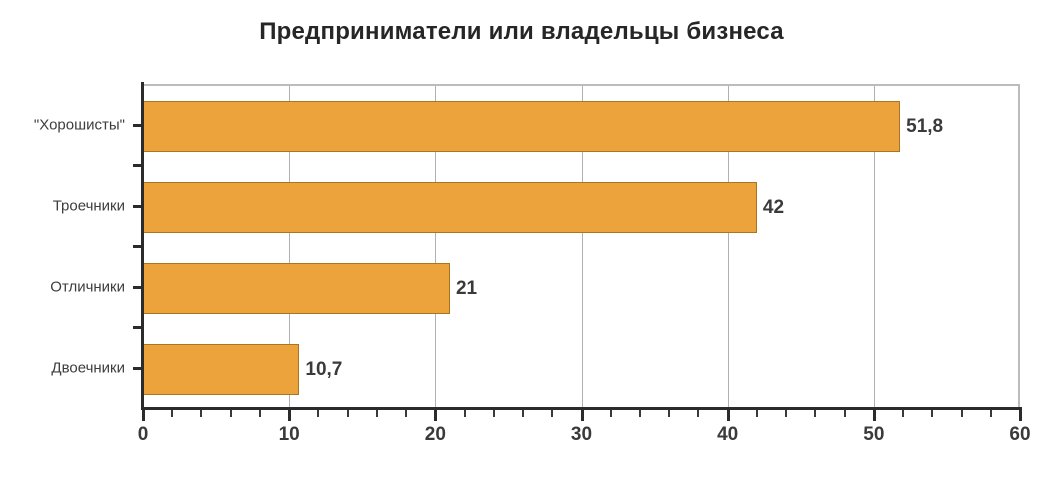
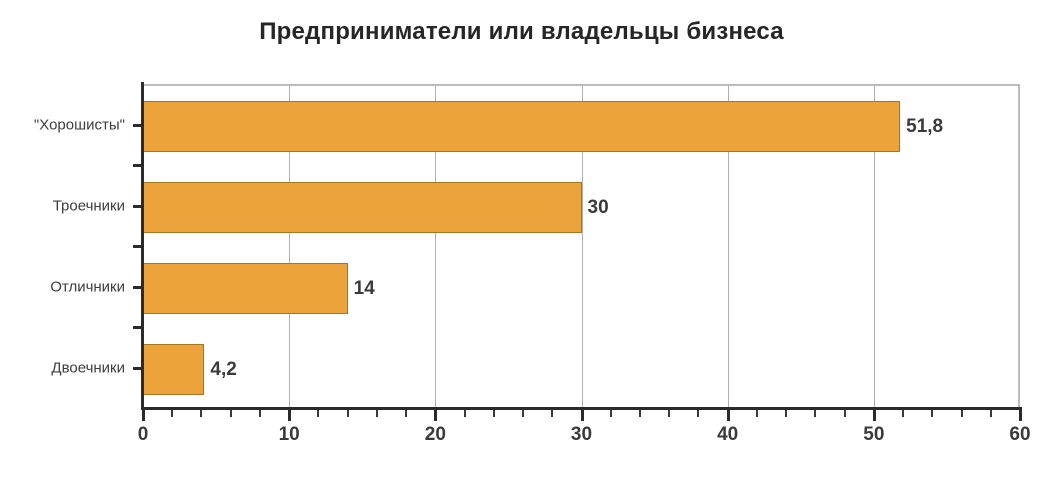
Двоечники: 10,7 -> 4,2
Отличники: 21 -> 14
Троечники: 42 -> 30
